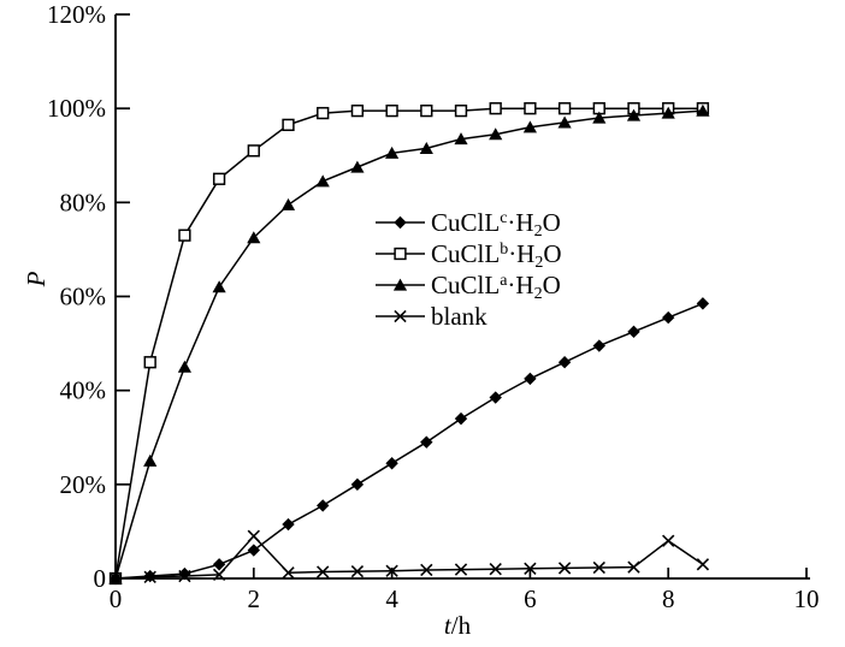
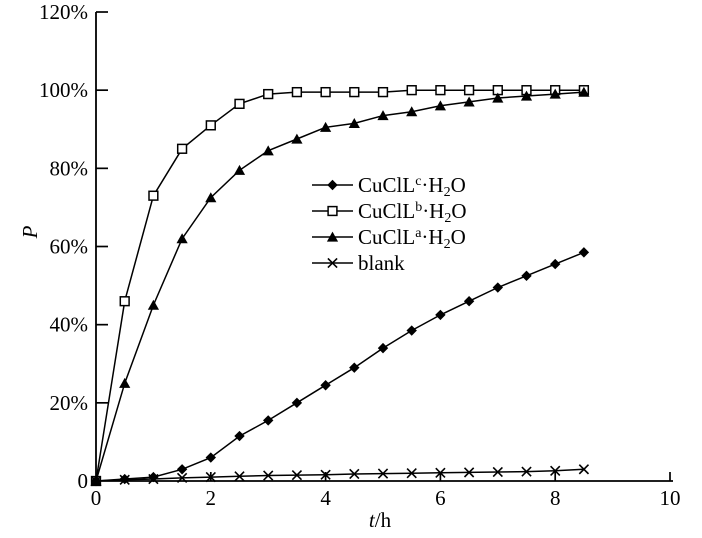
blank/2: 9% -> 1%
blank/8: 8% -> 3%
